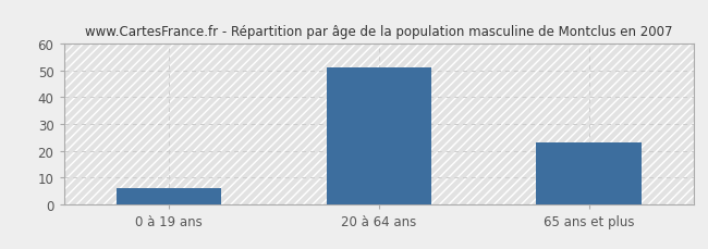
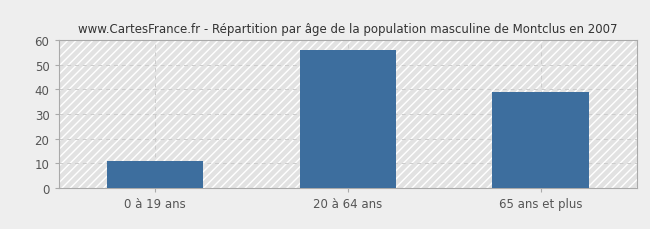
0 à 19 ans: 6 -> 11
20 à 64 ans: 51 -> 56
65 ans et plus: 23 -> 39
